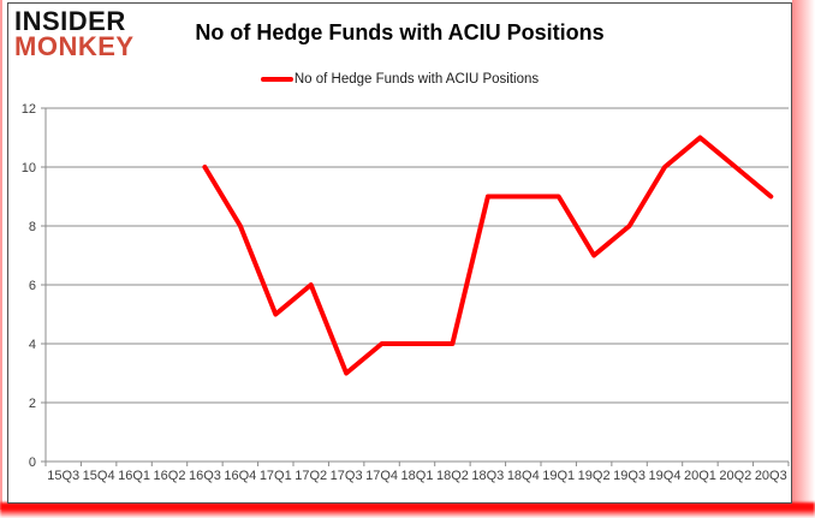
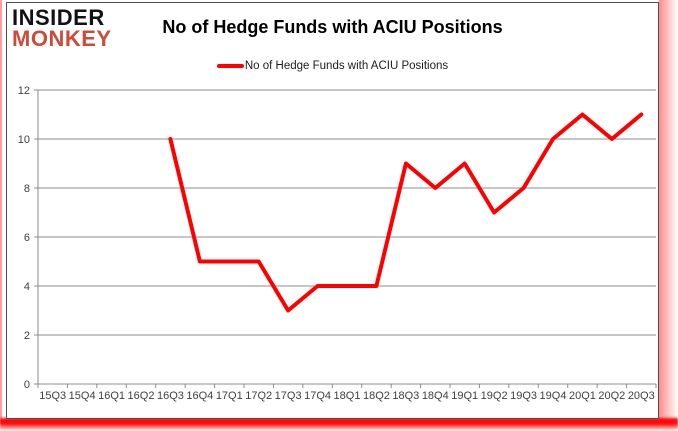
16Q4: 8 -> 5
17Q2: 6 -> 5
18Q4: 9 -> 8
20Q3: 9 -> 11
